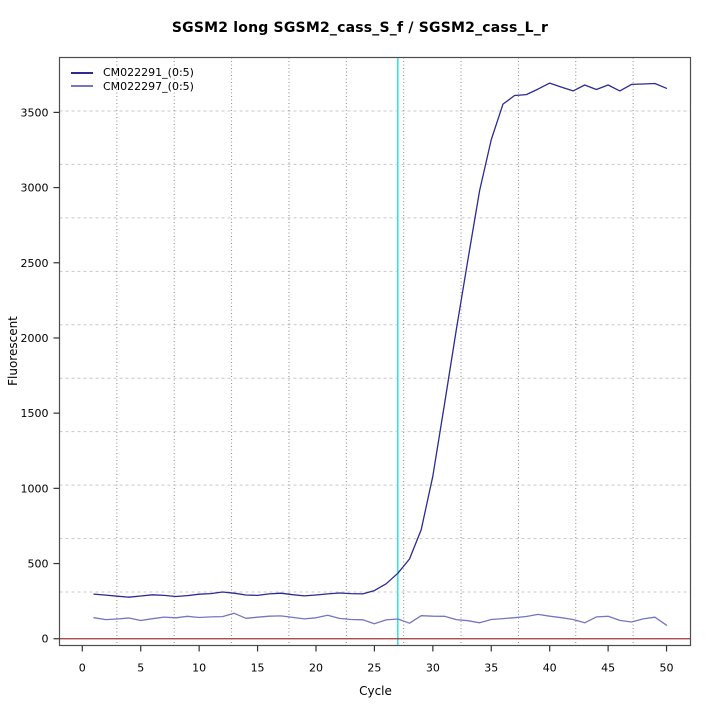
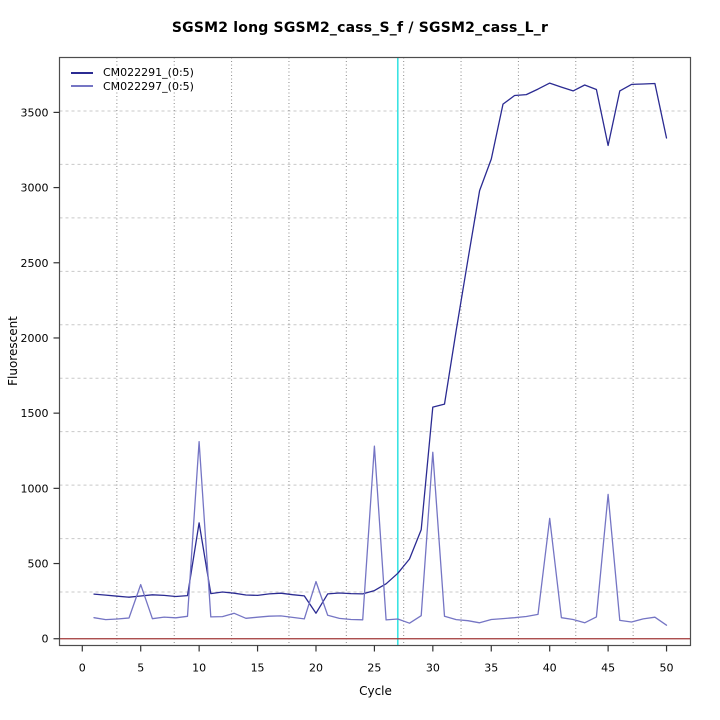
CM022297_(0:5)/5: 120 -> 360
CM022291_(0:5)/10: 300 -> 770
CM022297_(0:5)/10: 140 -> 1310
CM022291_(0:5)/20: 290 -> 170
CM022297_(0:5)/20: 140 -> 380
CM022297_(0:5)/25: 100 -> 1280
CM022291_(0:5)/30: 1080 -> 1540
CM022297_(0:5)/30: 150 -> 1240
CM022291_(0:5)/35: 3320 -> 3190
CM022297_(0:5)/40: 150 -> 800
CM022291_(0:5)/45: 3680 -> 3280
CM022297_(0:5)/45: 150 -> 960
CM022291_(0:5)/50: 3660 -> 3330
